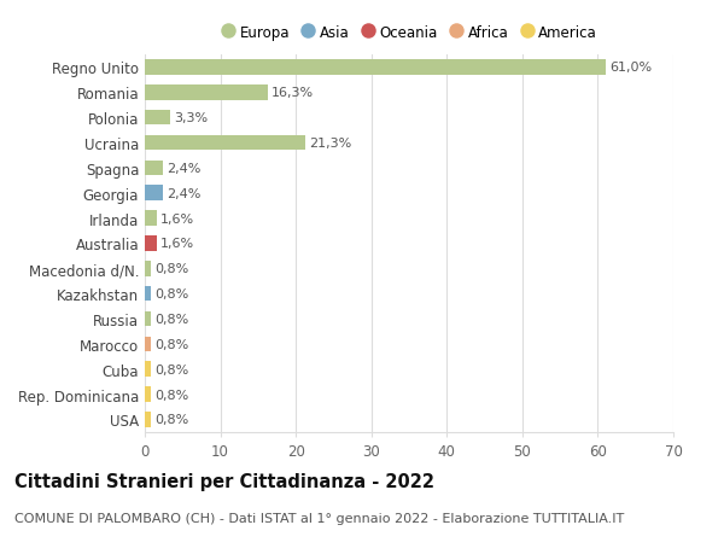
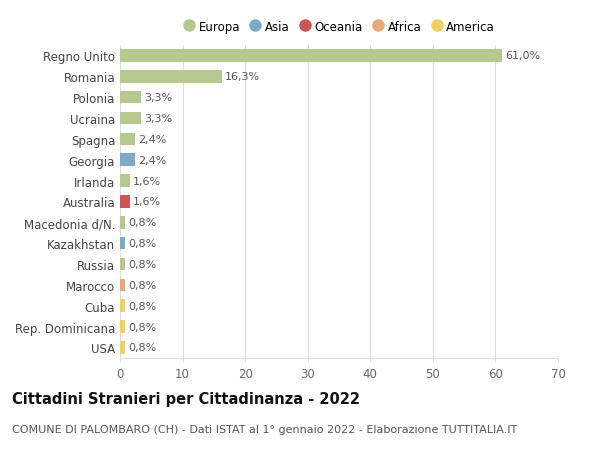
Ucraina: 21,3% -> 3,3%
